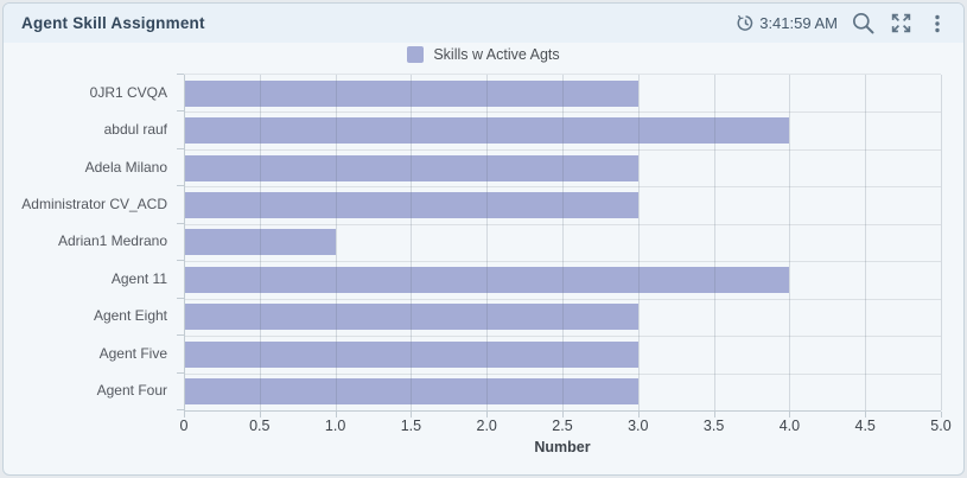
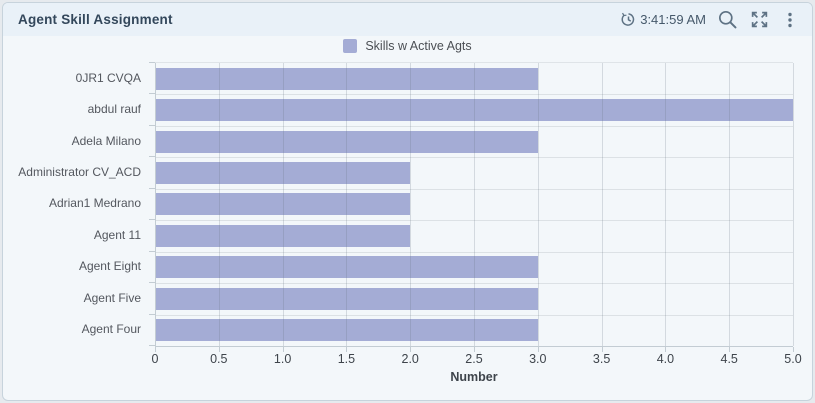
abdul rauf: 4 -> 5
Administrator CV_ACD: 3 -> 2
Adrian1 Medrano: 1 -> 2
Agent 11: 4 -> 2
